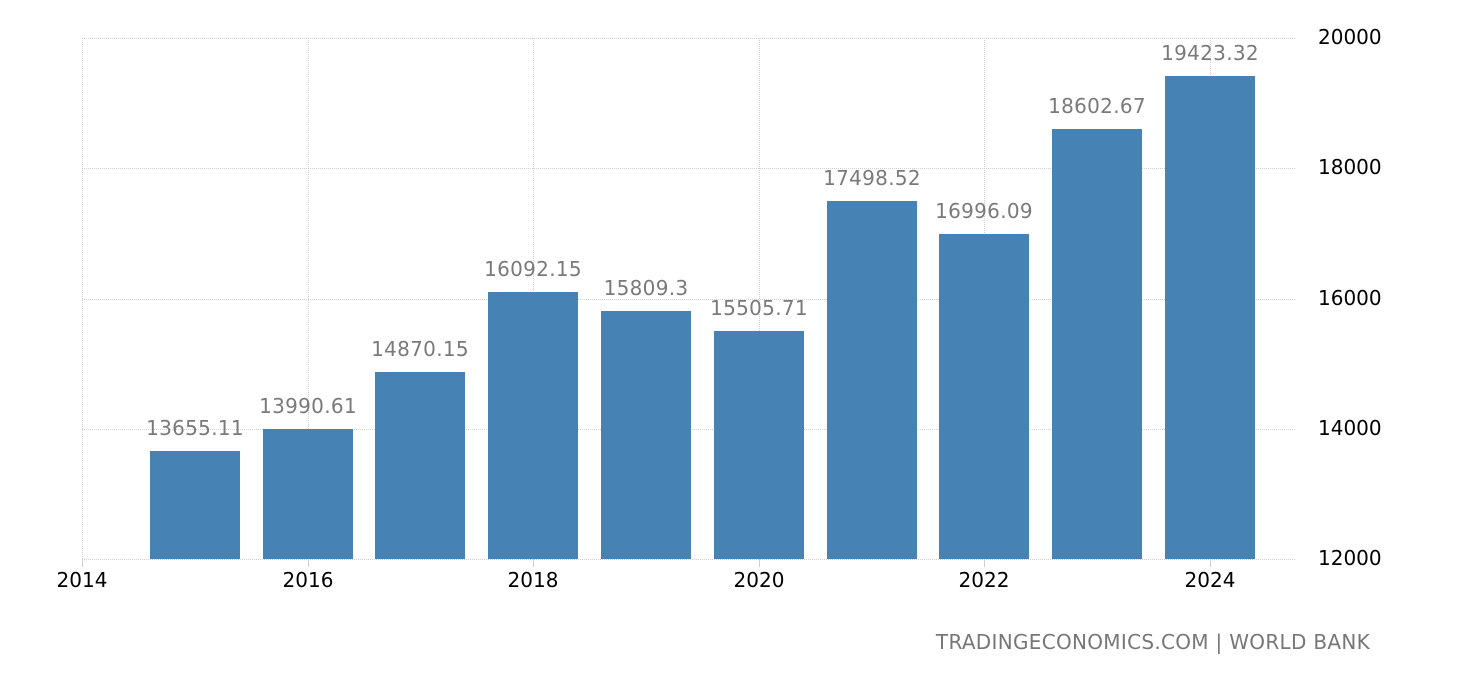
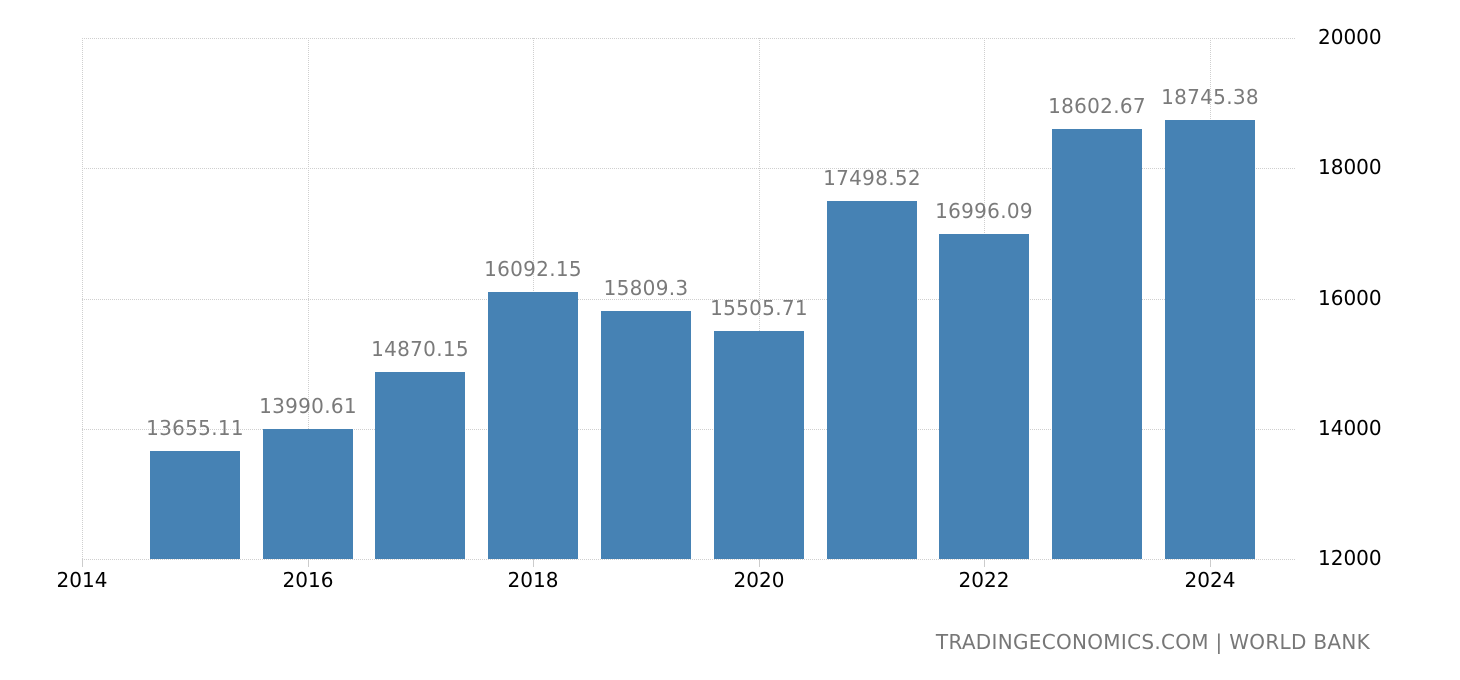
2024: 19423.32 -> 18745.38
